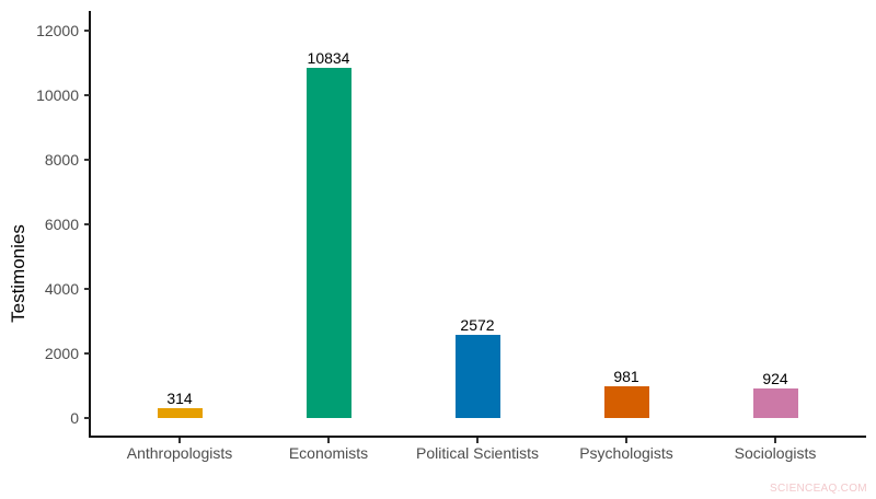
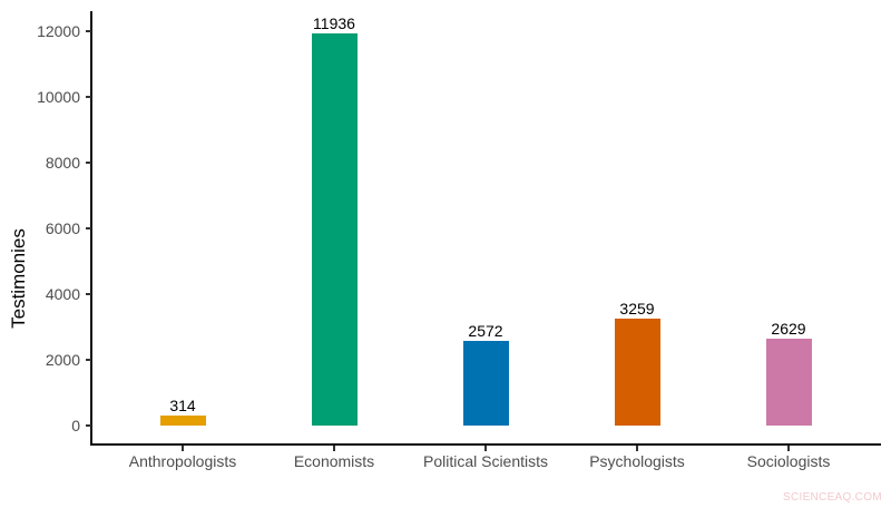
Economists: 10834 -> 11936
Psychologists: 981 -> 3259
Sociologists: 924 -> 2629
